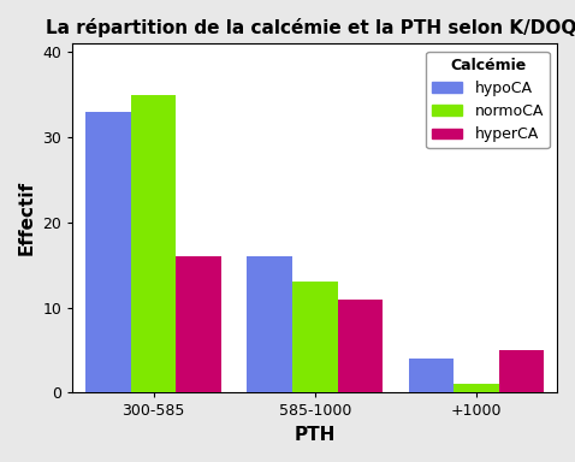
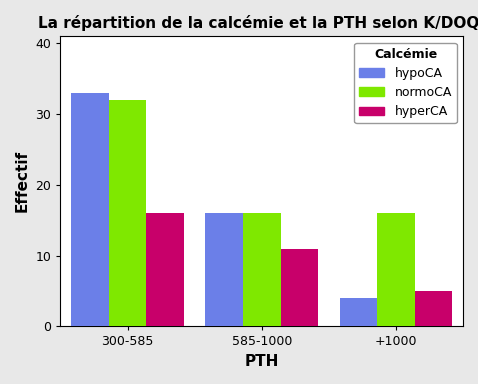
normoCA/300-585: 35 -> 32
normoCA/585-1000: 13 -> 16
normoCA/+1000: 1 -> 16
